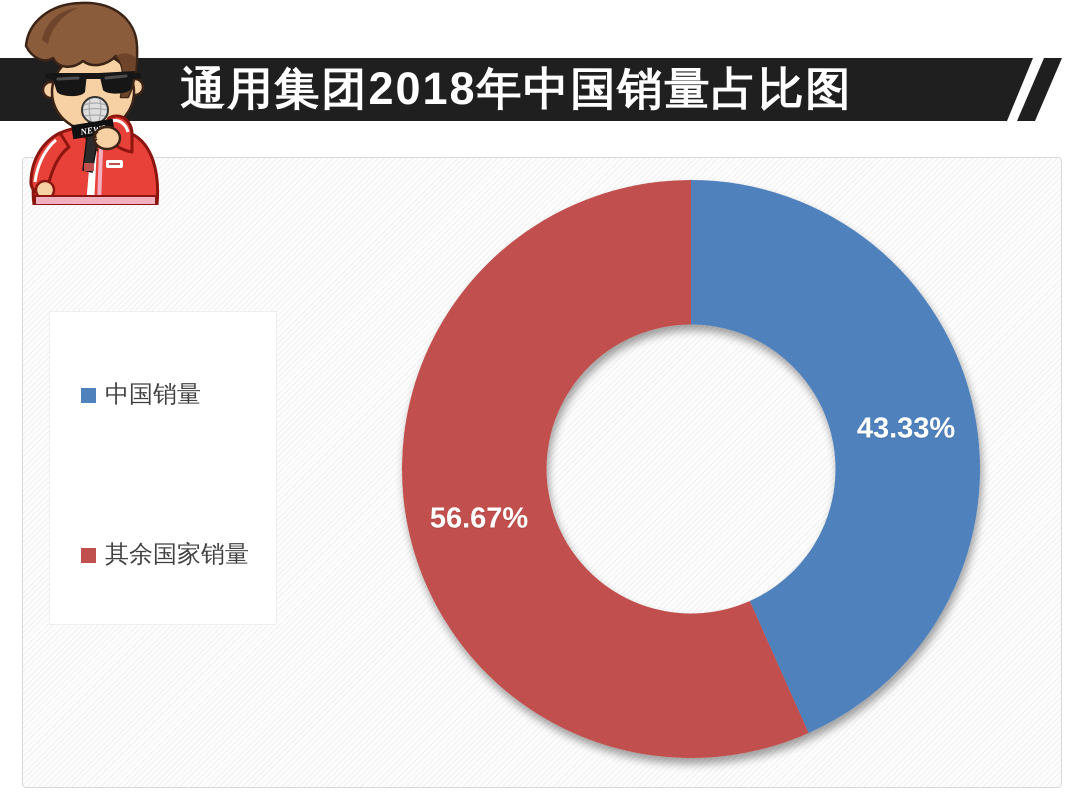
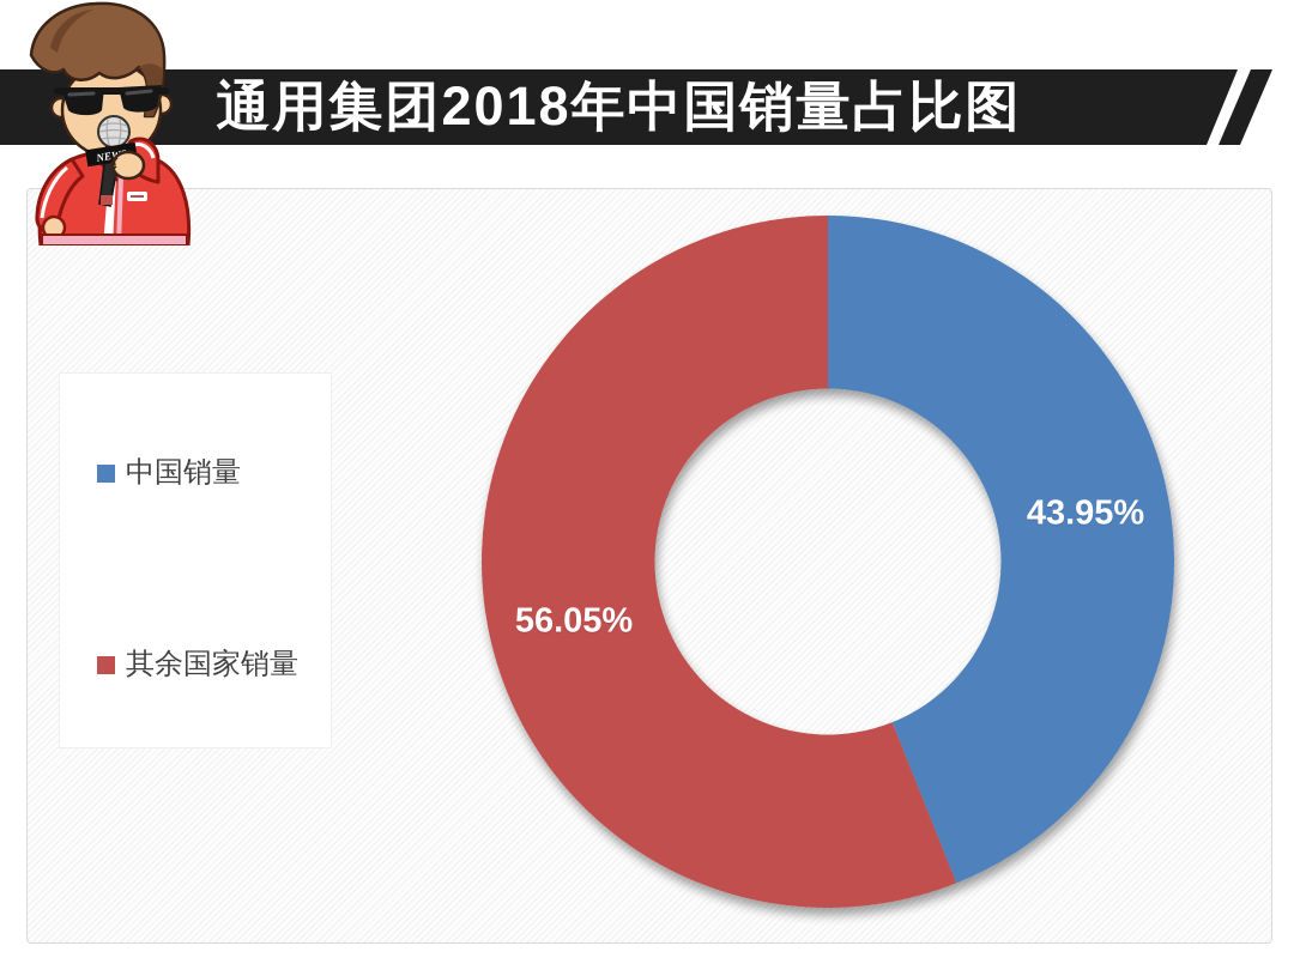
中国销量: 43.33% -> 43.95%
其余国家销量: 56.67% -> 56.05%
